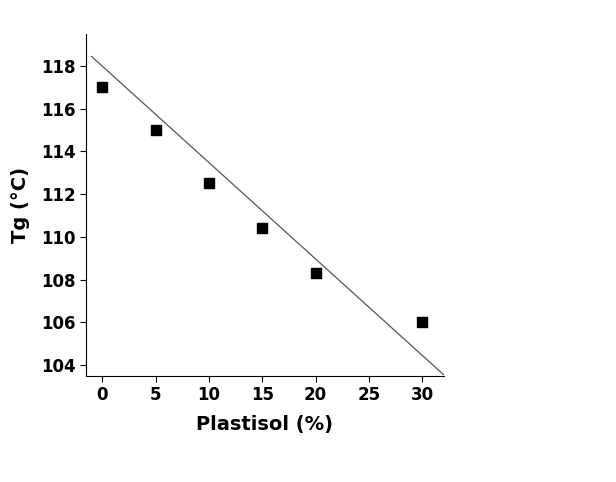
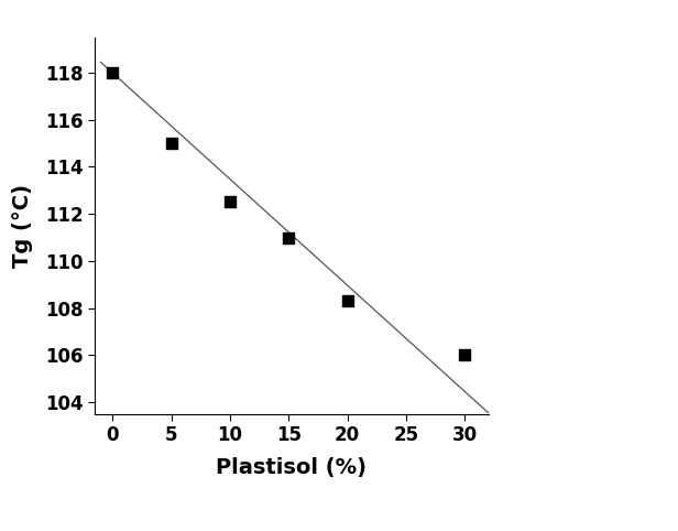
0: 117.0 -> 118.0
15: 110.4 -> 111.0
